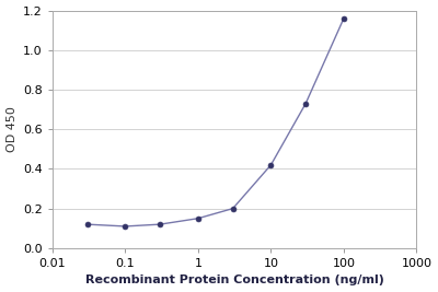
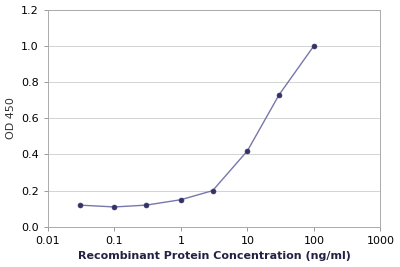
100: 1.16 -> 1.00
